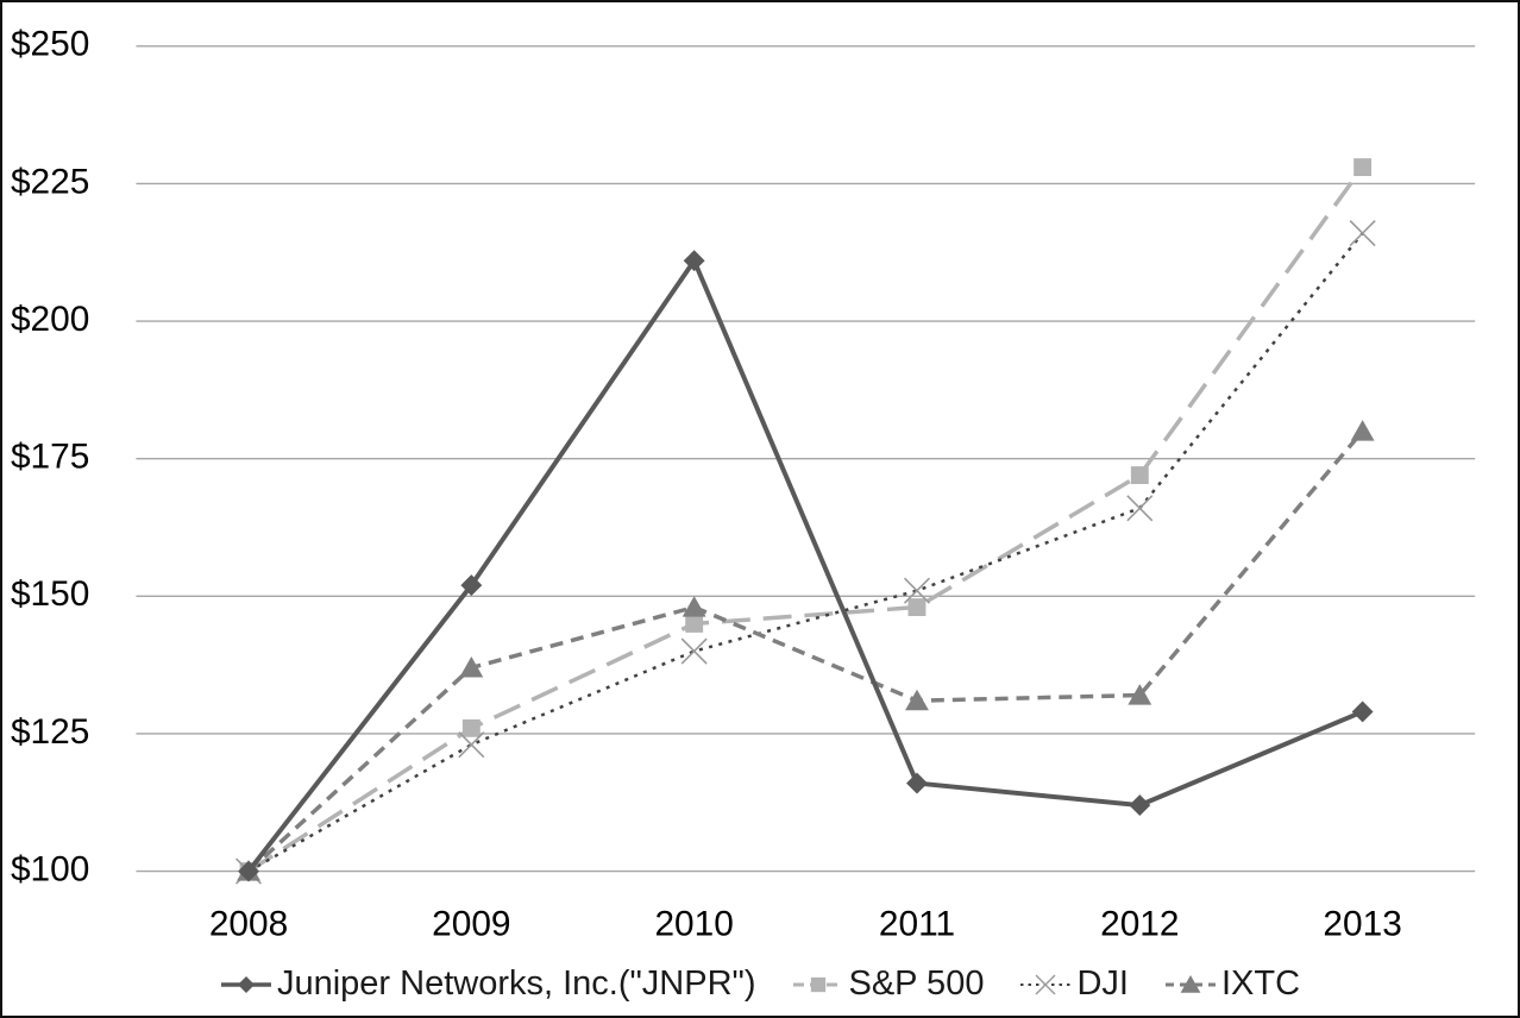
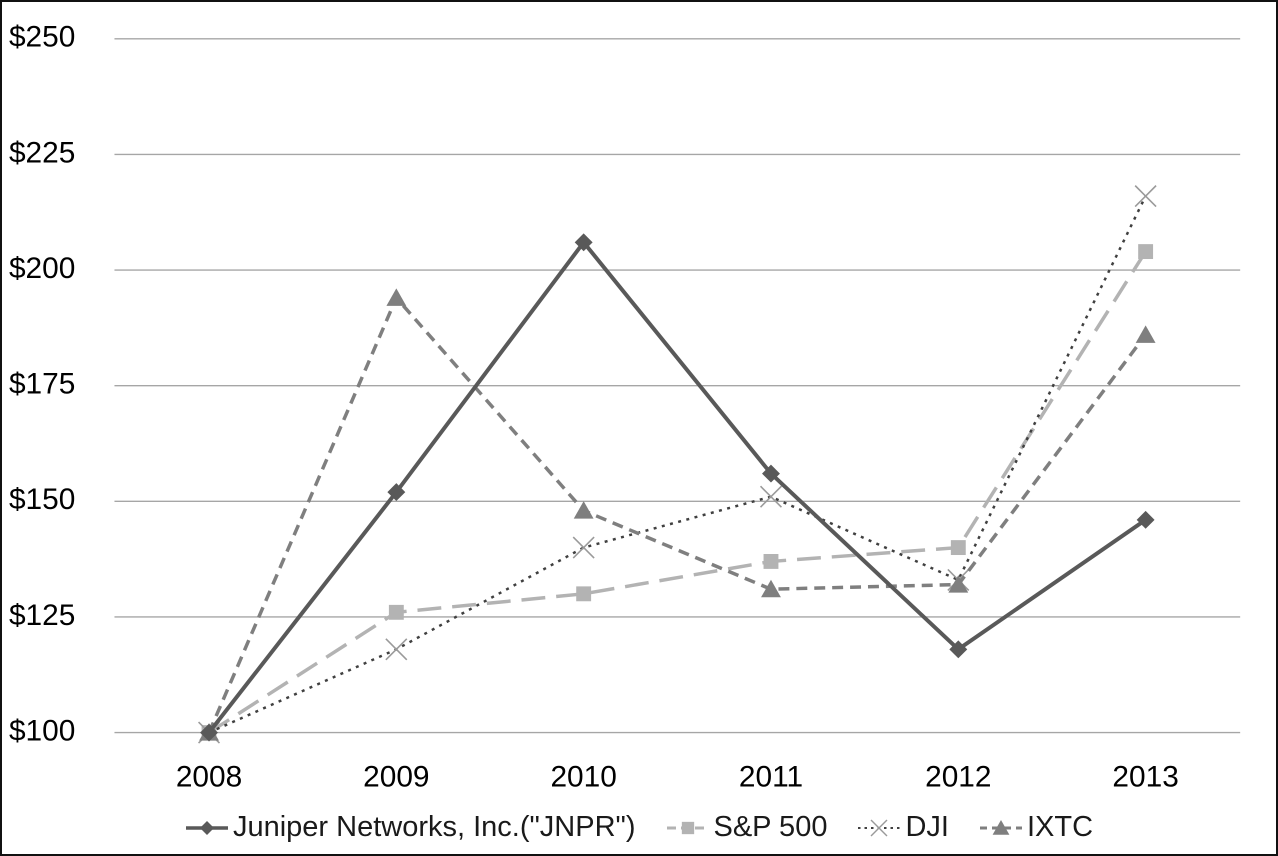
DJI/2009: $123 -> $118
IXTC/2009: $137 -> $194
Juniper Networks, Inc.("JNPR")/2010: $211 -> $206
S&P 500/2010: $145 -> $130
Juniper Networks, Inc.("JNPR")/2011: $116 -> $156
S&P 500/2011: $148 -> $137
Juniper Networks, Inc.("JNPR")/2012: $112 -> $118
S&P 500/2012: $172 -> $140
DJI/2012: $166 -> $133
Juniper Networks, Inc.("JNPR")/2013: $129 -> $146
S&P 500/2013: $228 -> $204
IXTC/2013: $180 -> $186
